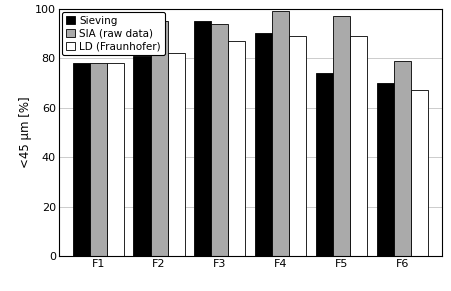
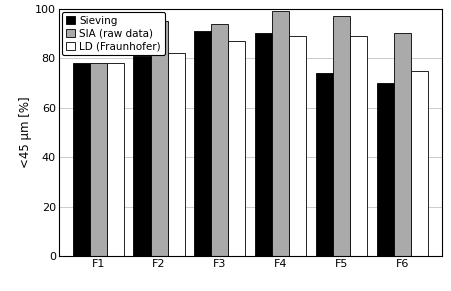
Sieving/F3: 95 -> 91
SIA (raw data)/F6: 79 -> 90
LD (Fraunhofer)/F6: 67 -> 75
